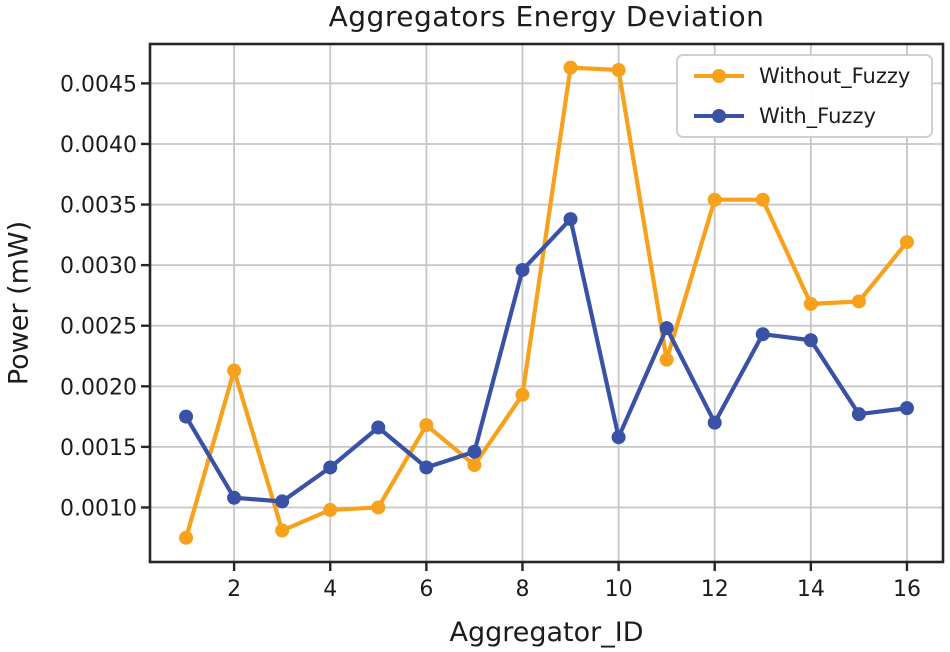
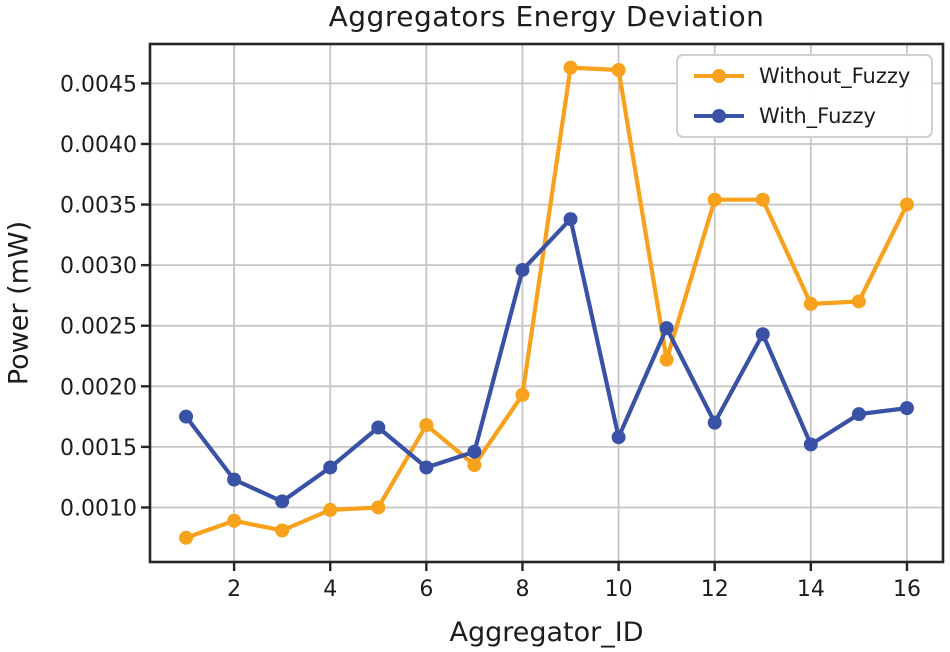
Without_Fuzzy/2: 0.00213 -> 0.00089
With_Fuzzy/2: 0.00108 -> 0.00123
With_Fuzzy/14: 0.00238 -> 0.00152
Without_Fuzzy/16: 0.00319 -> 0.00350
